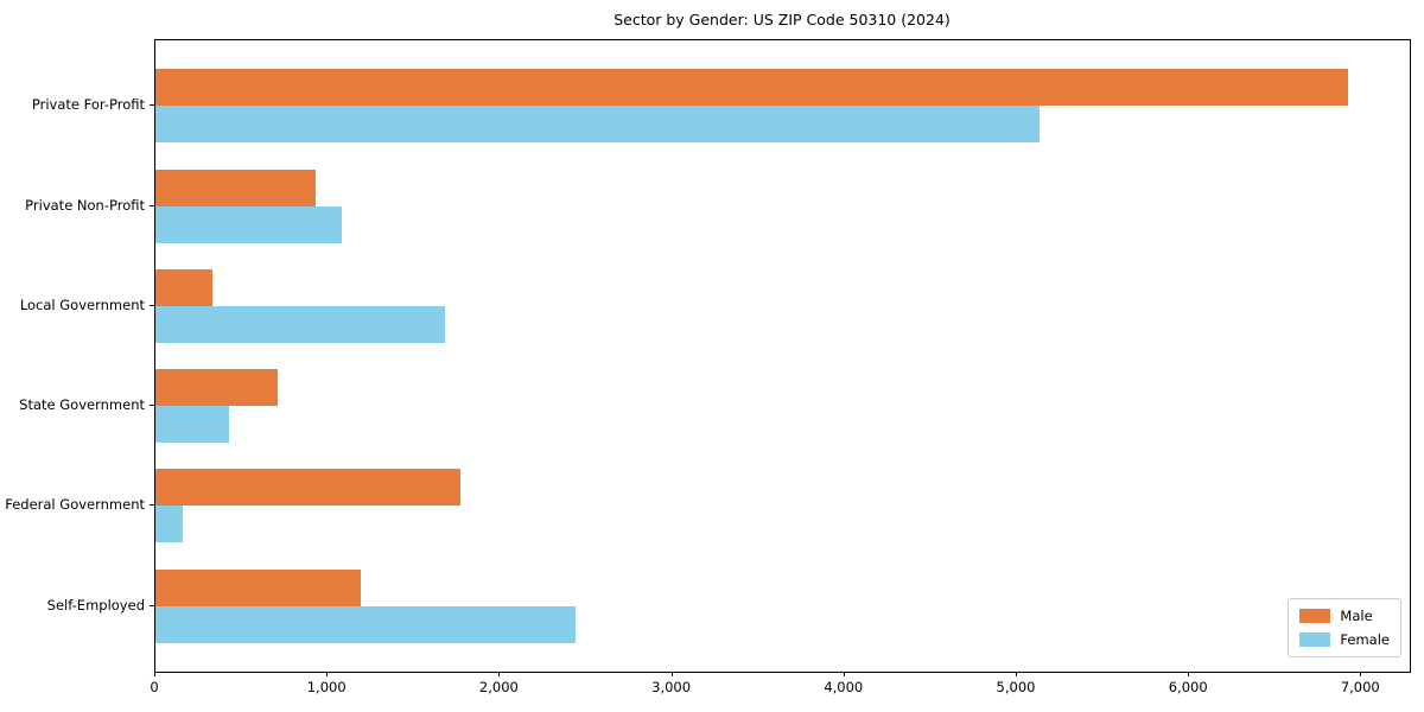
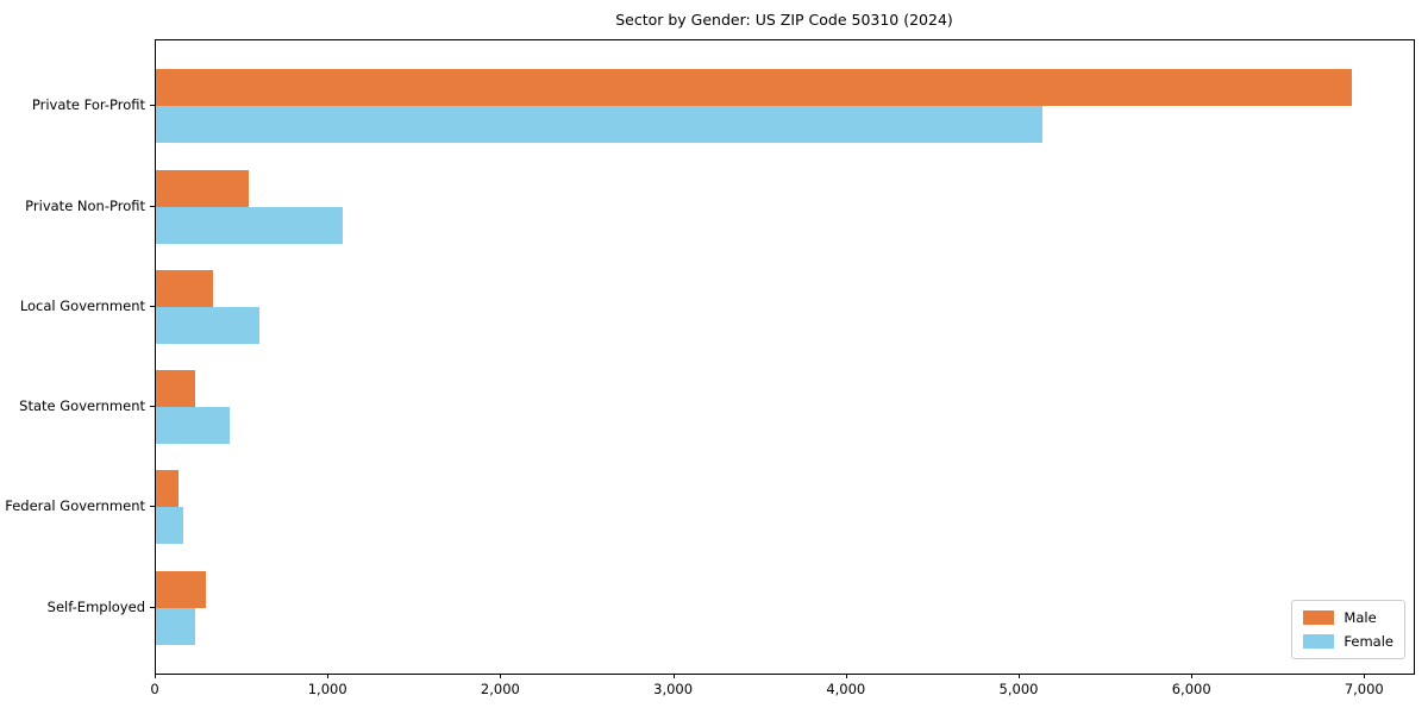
Male/Private Non-Profit: 930 -> 540
Female/Local Government: 1680 -> 600
Male/State Government: 710 -> 230
Male/Federal Government: 1770 -> 130
Male/Self-Employed: 1190 -> 290
Female/Self-Employed: 2440 -> 230
